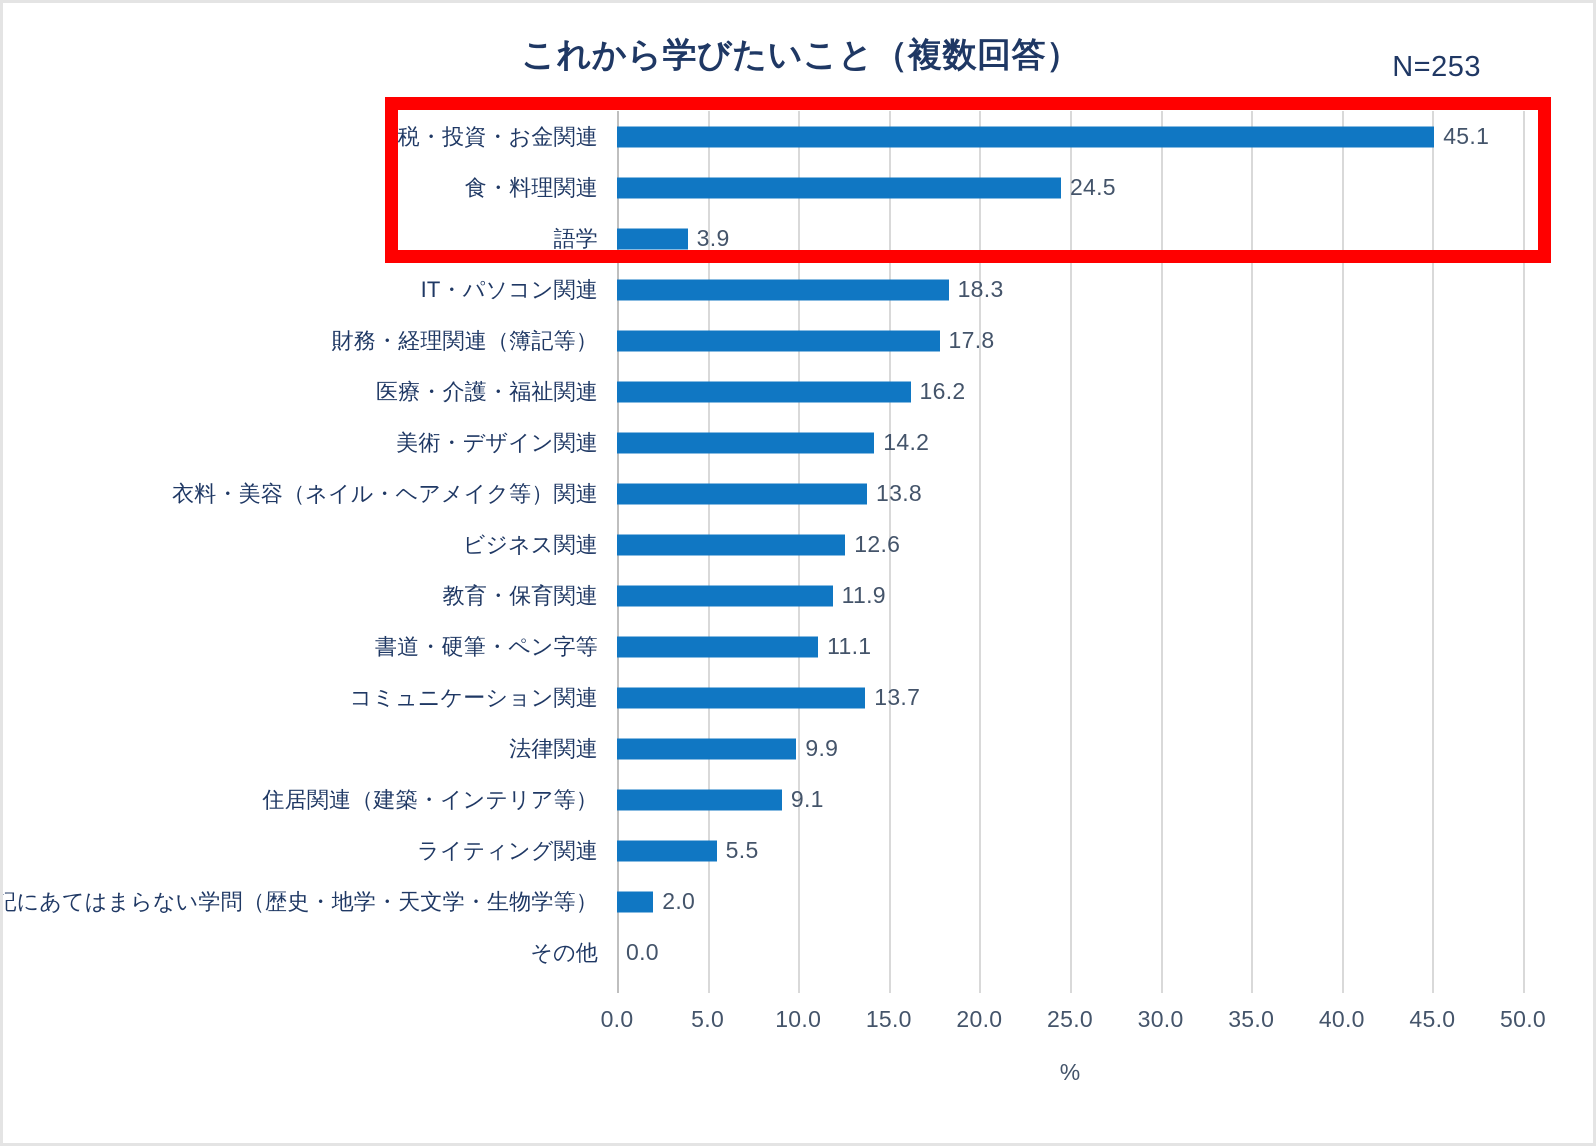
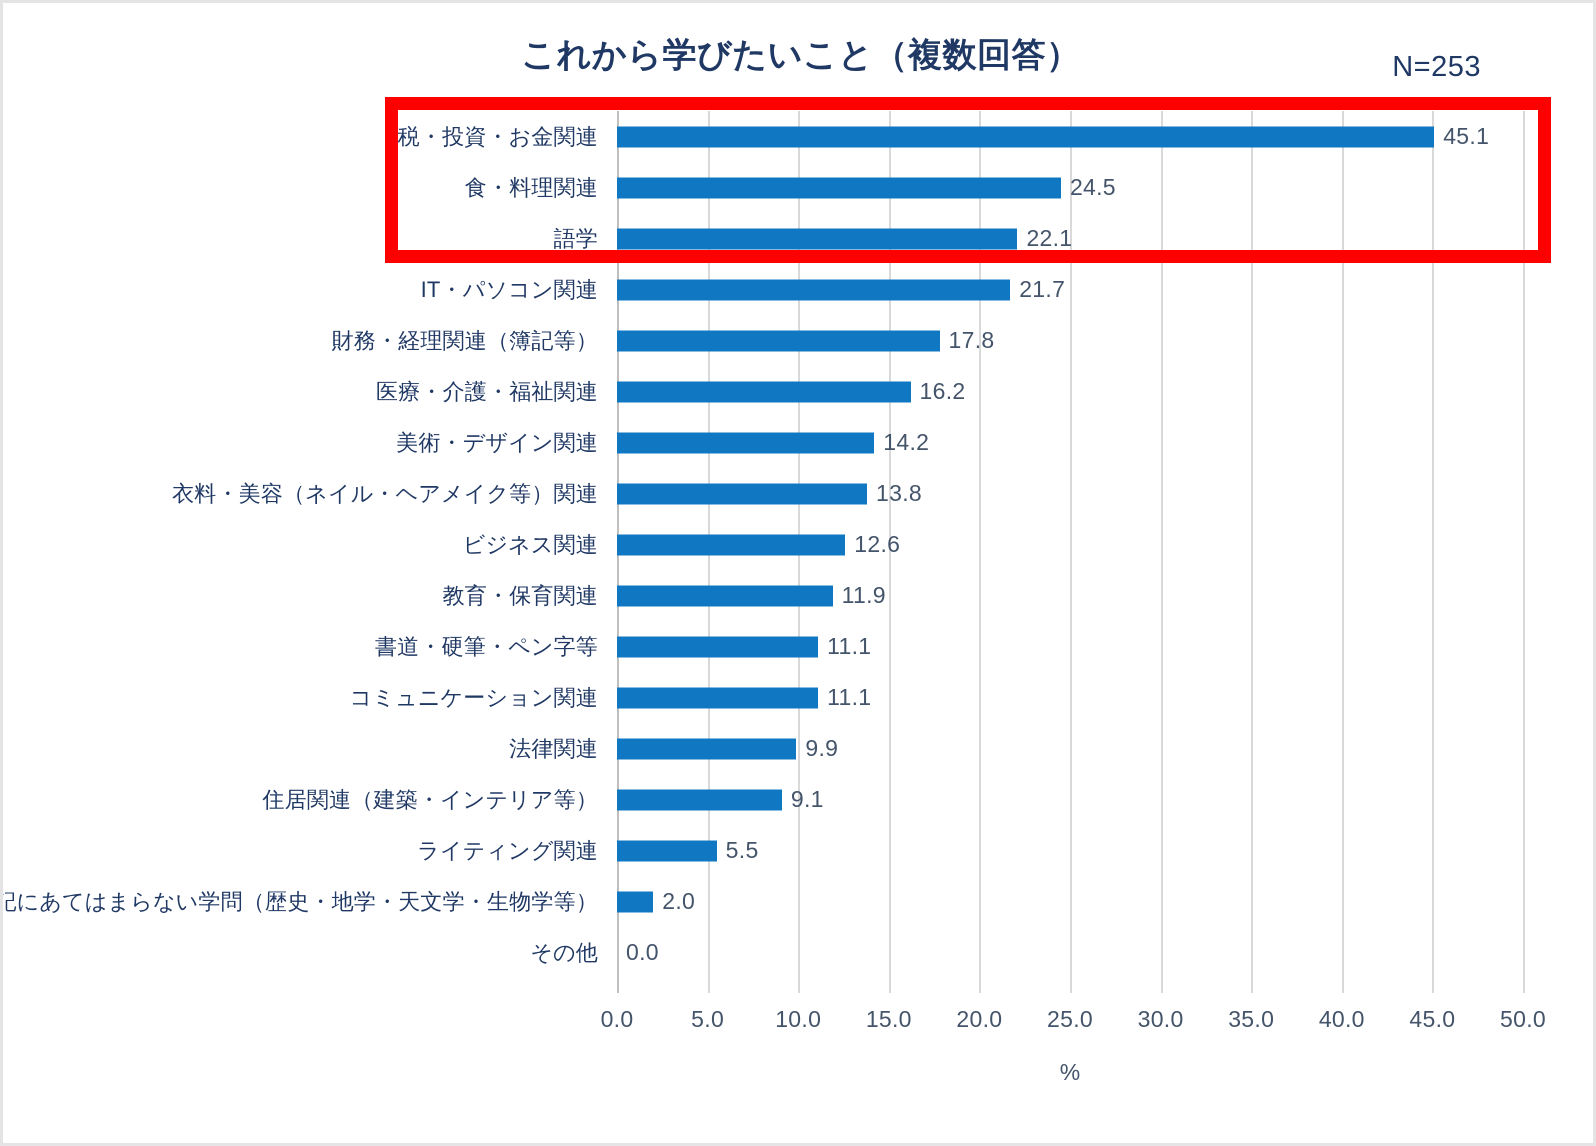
語学: 3.9 -> 22.1
IT・パソコン関連: 18.3 -> 21.7
コミュニケーション関連: 13.7 -> 11.1
